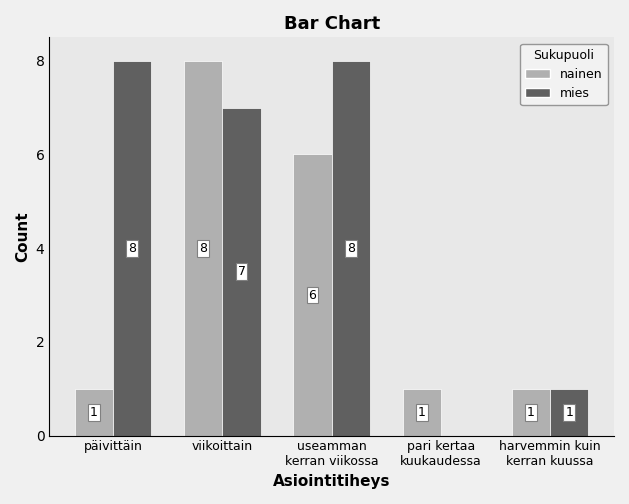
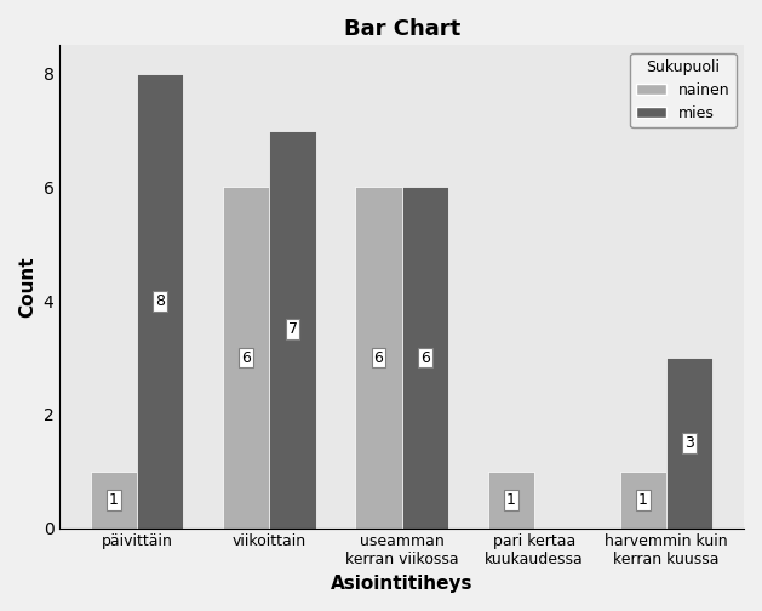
nainen/viikoittain: 8 -> 6
mies/useamman kerran viikossa: 8 -> 6
mies/harvemmin kuin kerran kuussa: 1 -> 3
